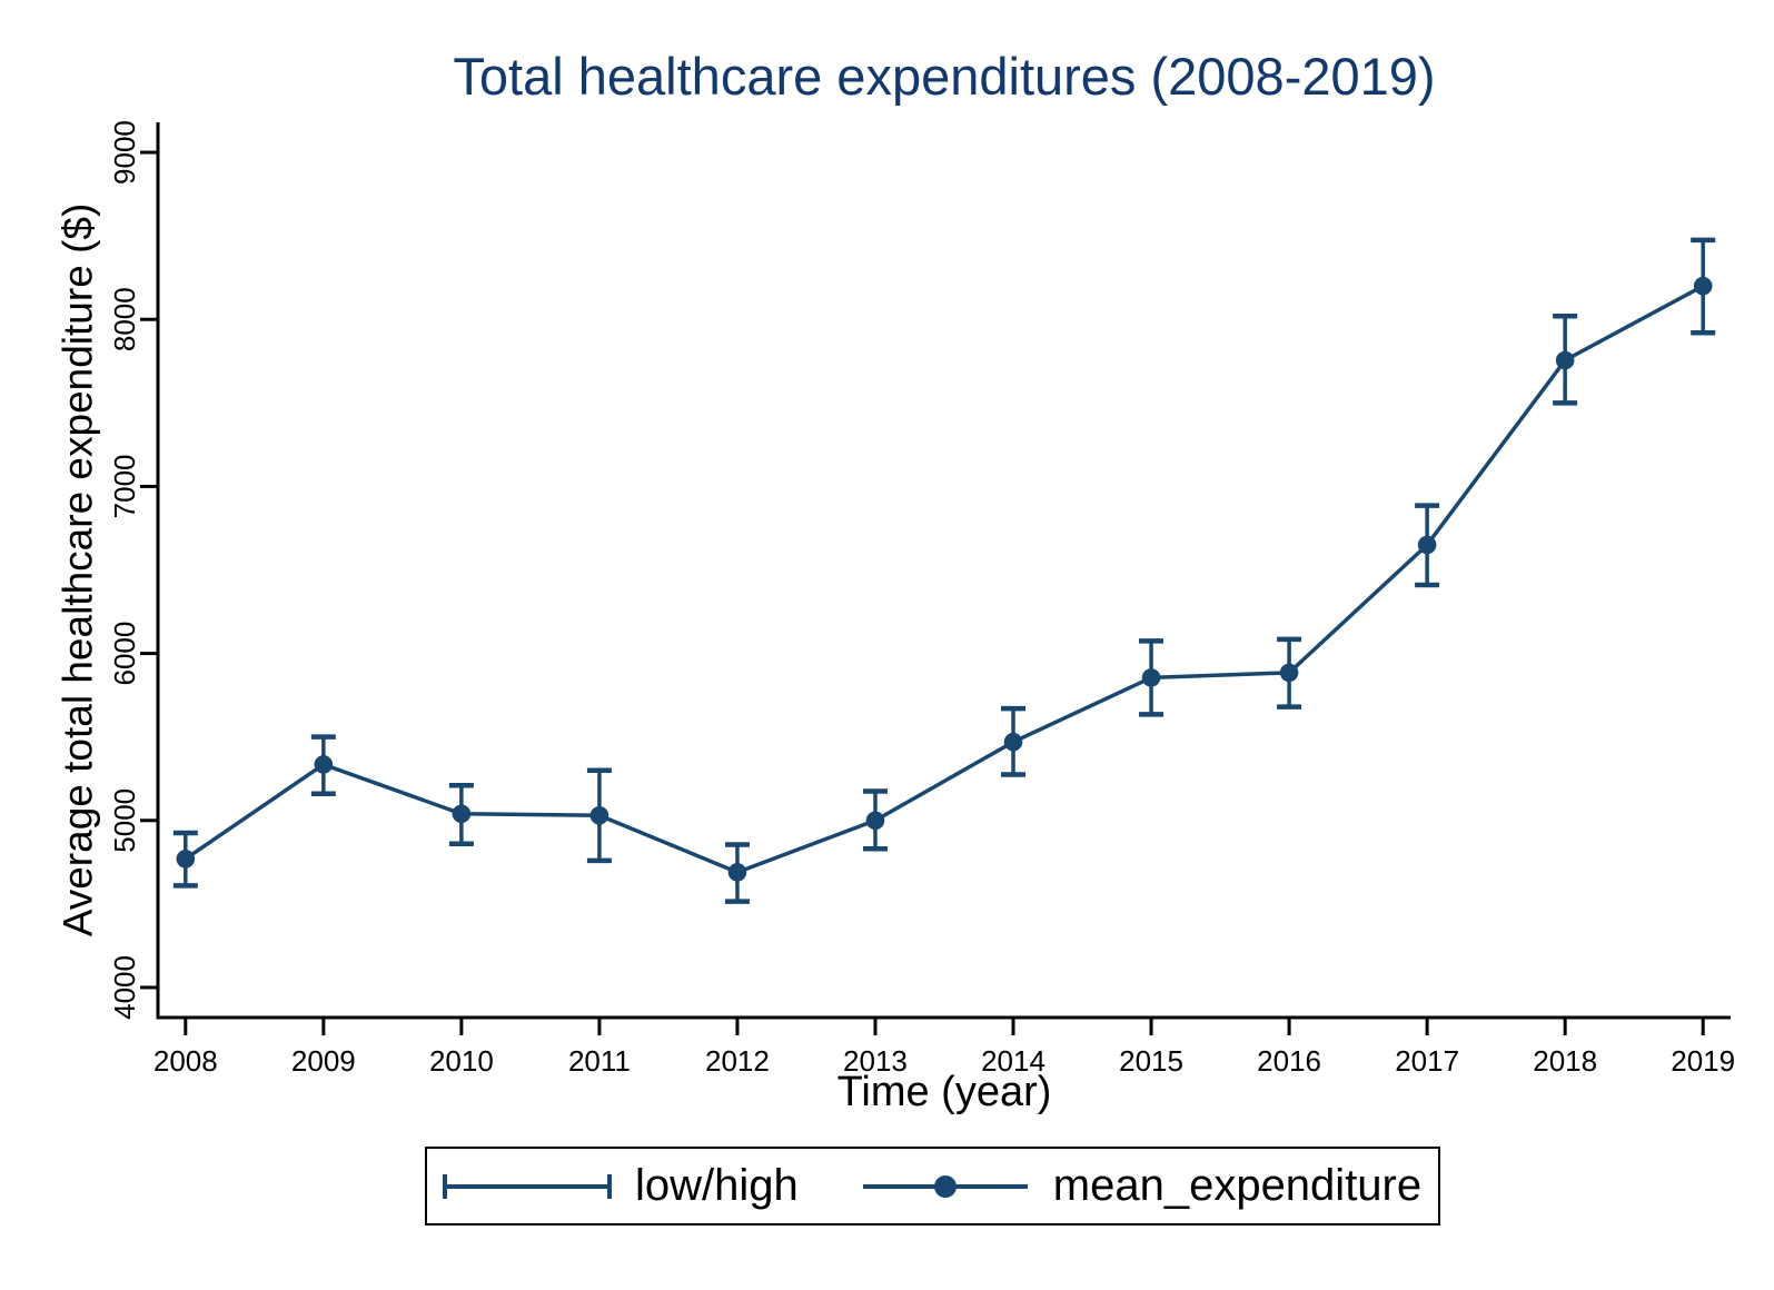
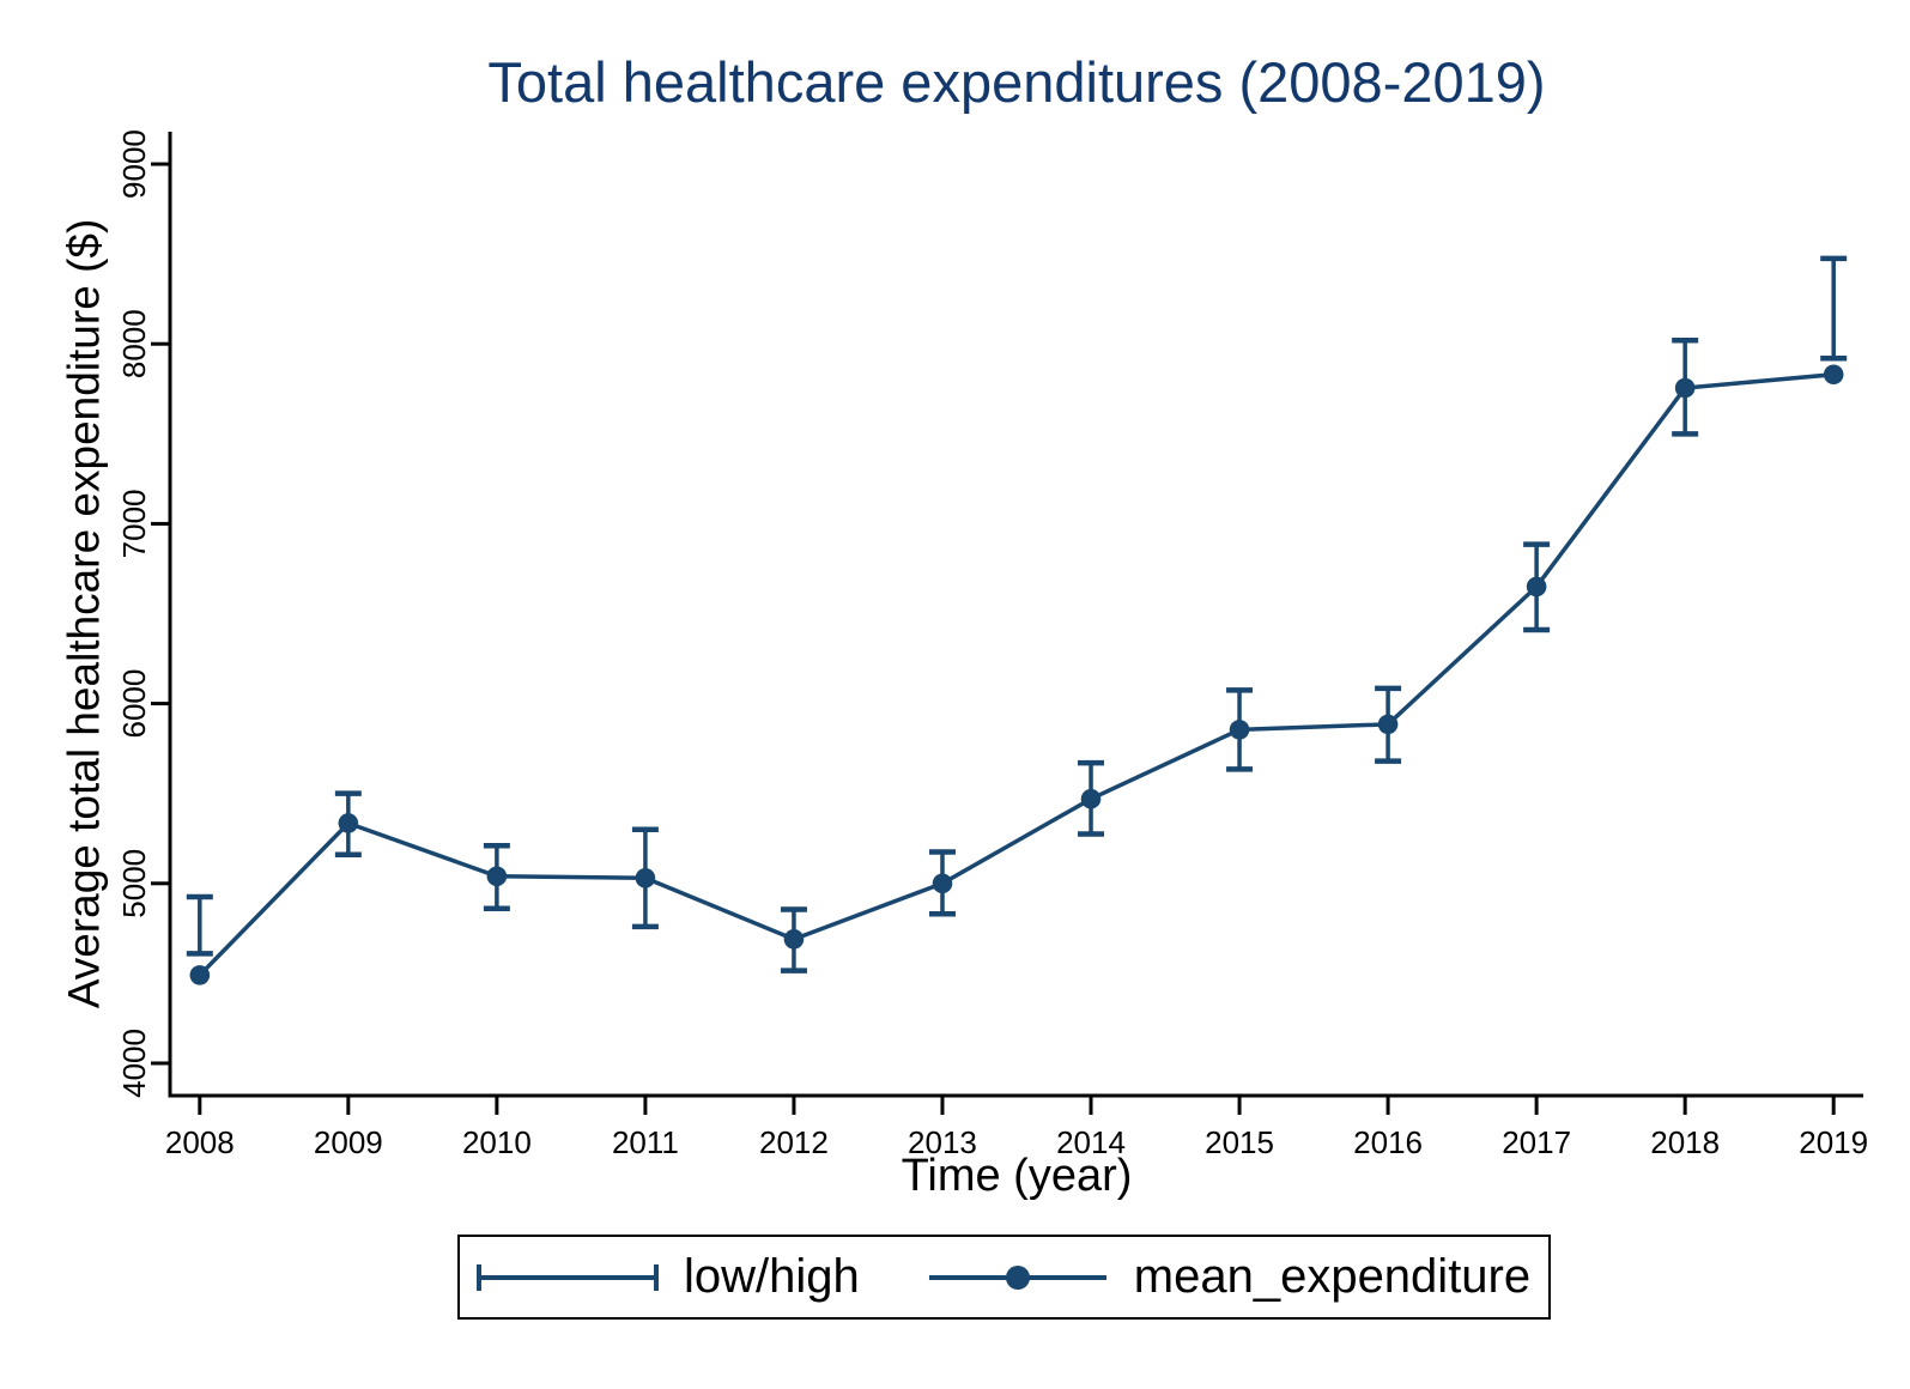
mean_expenditure/2008: 4770 -> 4490
mean_expenditure/2019: 8200 -> 7830
